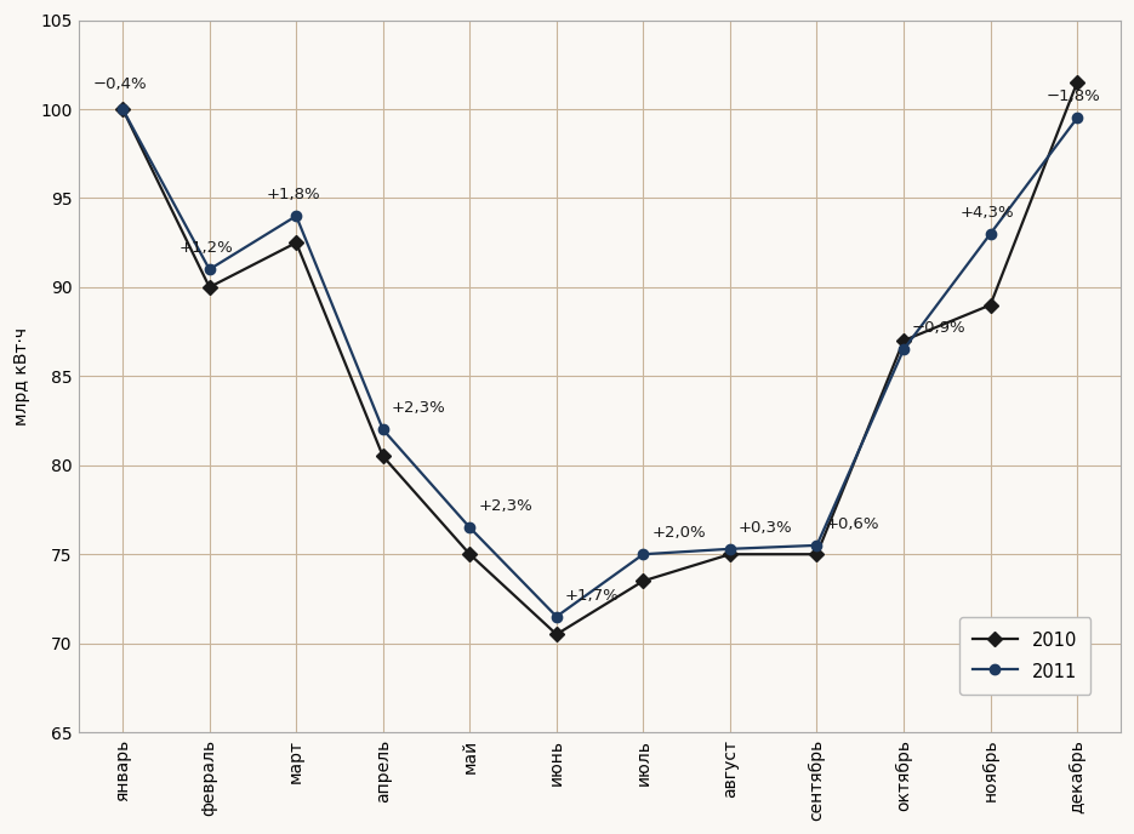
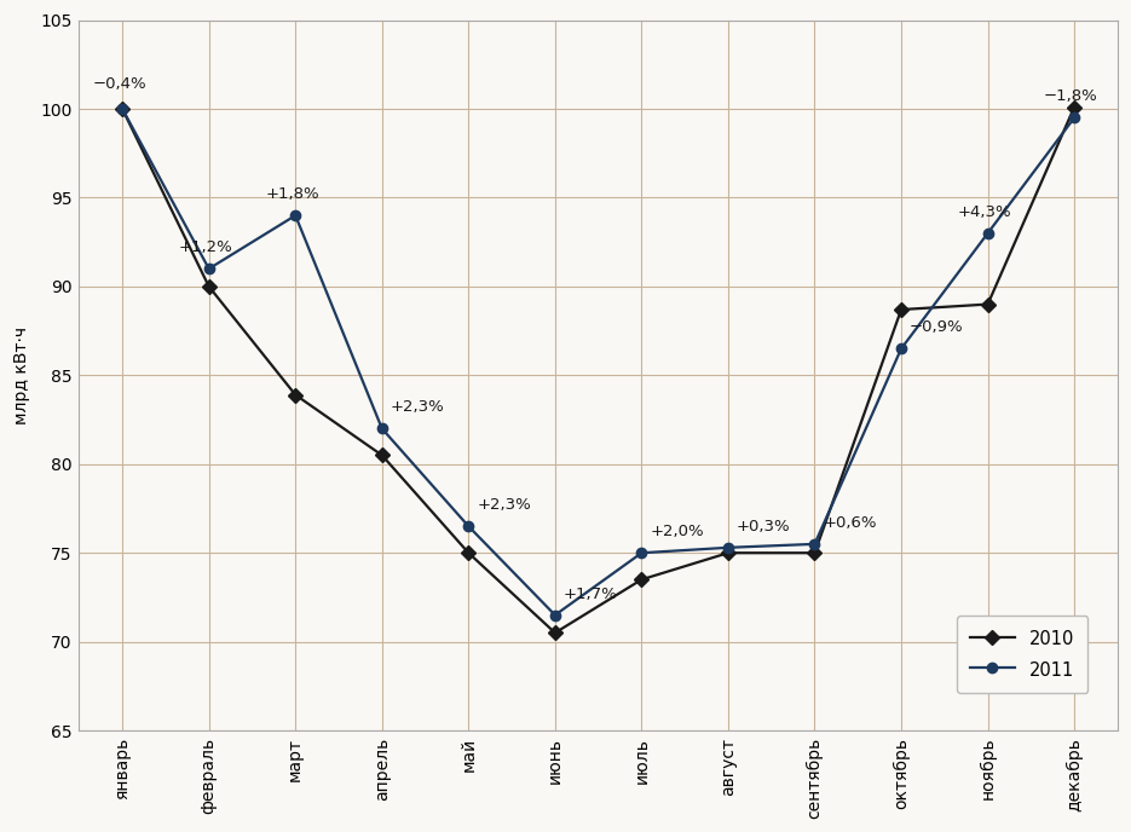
2010/март: 92.5 -> 83.9
2010/октябрь: 87.0 -> 88.7
2010/декабрь: 101.5 -> 100.1
